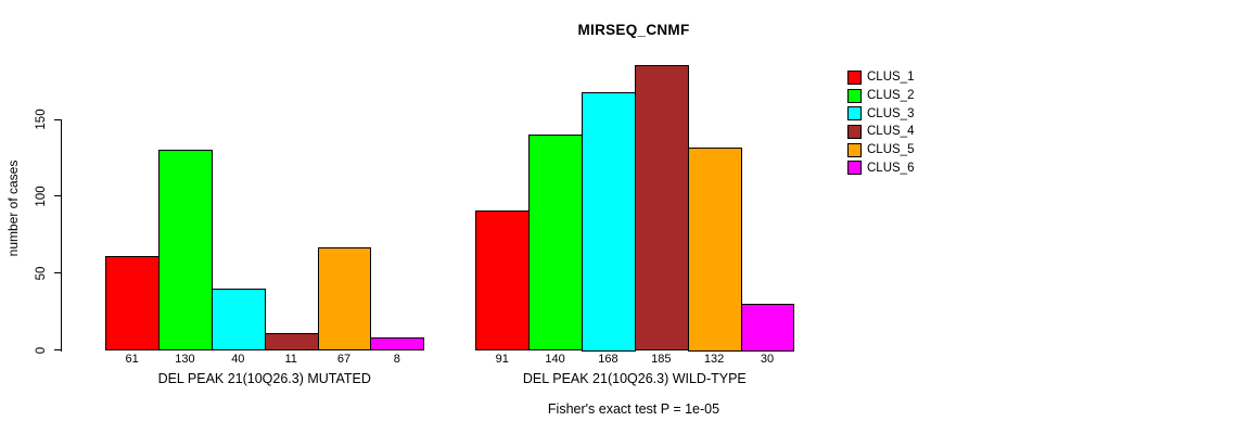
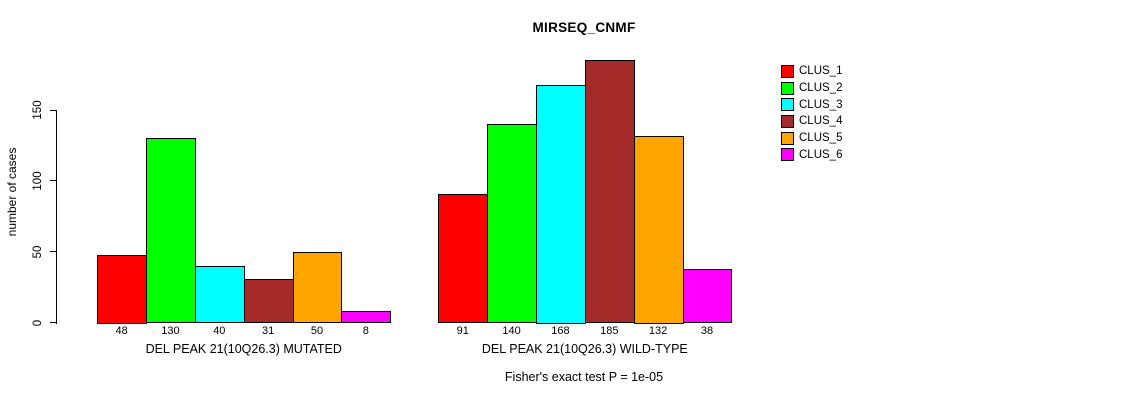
CLUS_1/DEL PEAK 21(10Q26.3) MUTATED: 61 -> 48
CLUS_4/DEL PEAK 21(10Q26.3) MUTATED: 11 -> 31
CLUS_5/DEL PEAK 21(10Q26.3) MUTATED: 67 -> 50
CLUS_6/DEL PEAK 21(10Q26.3) WILD-TYPE: 30 -> 38
